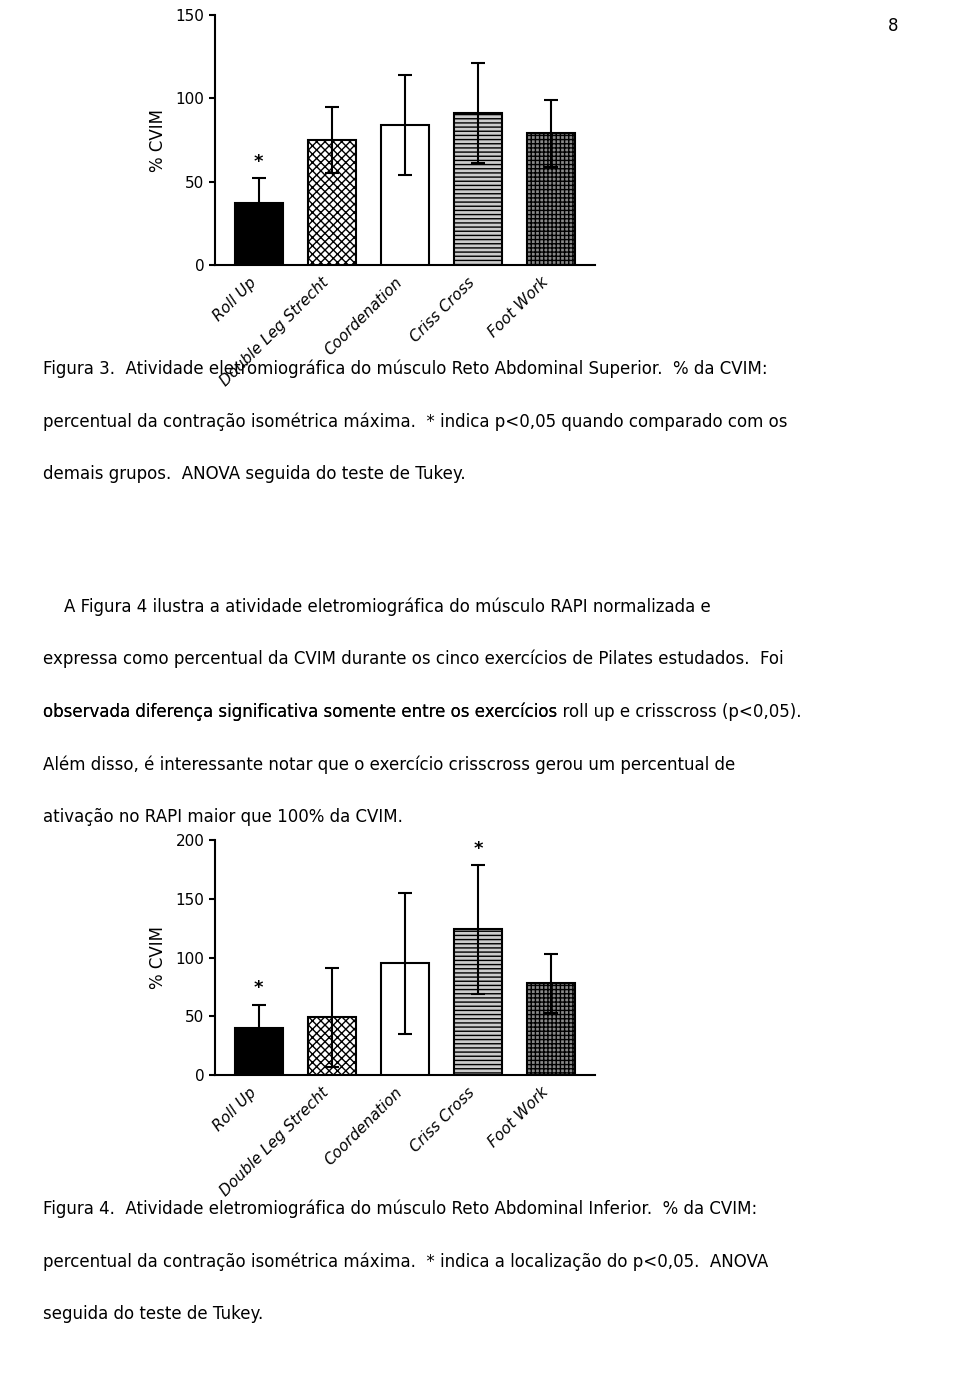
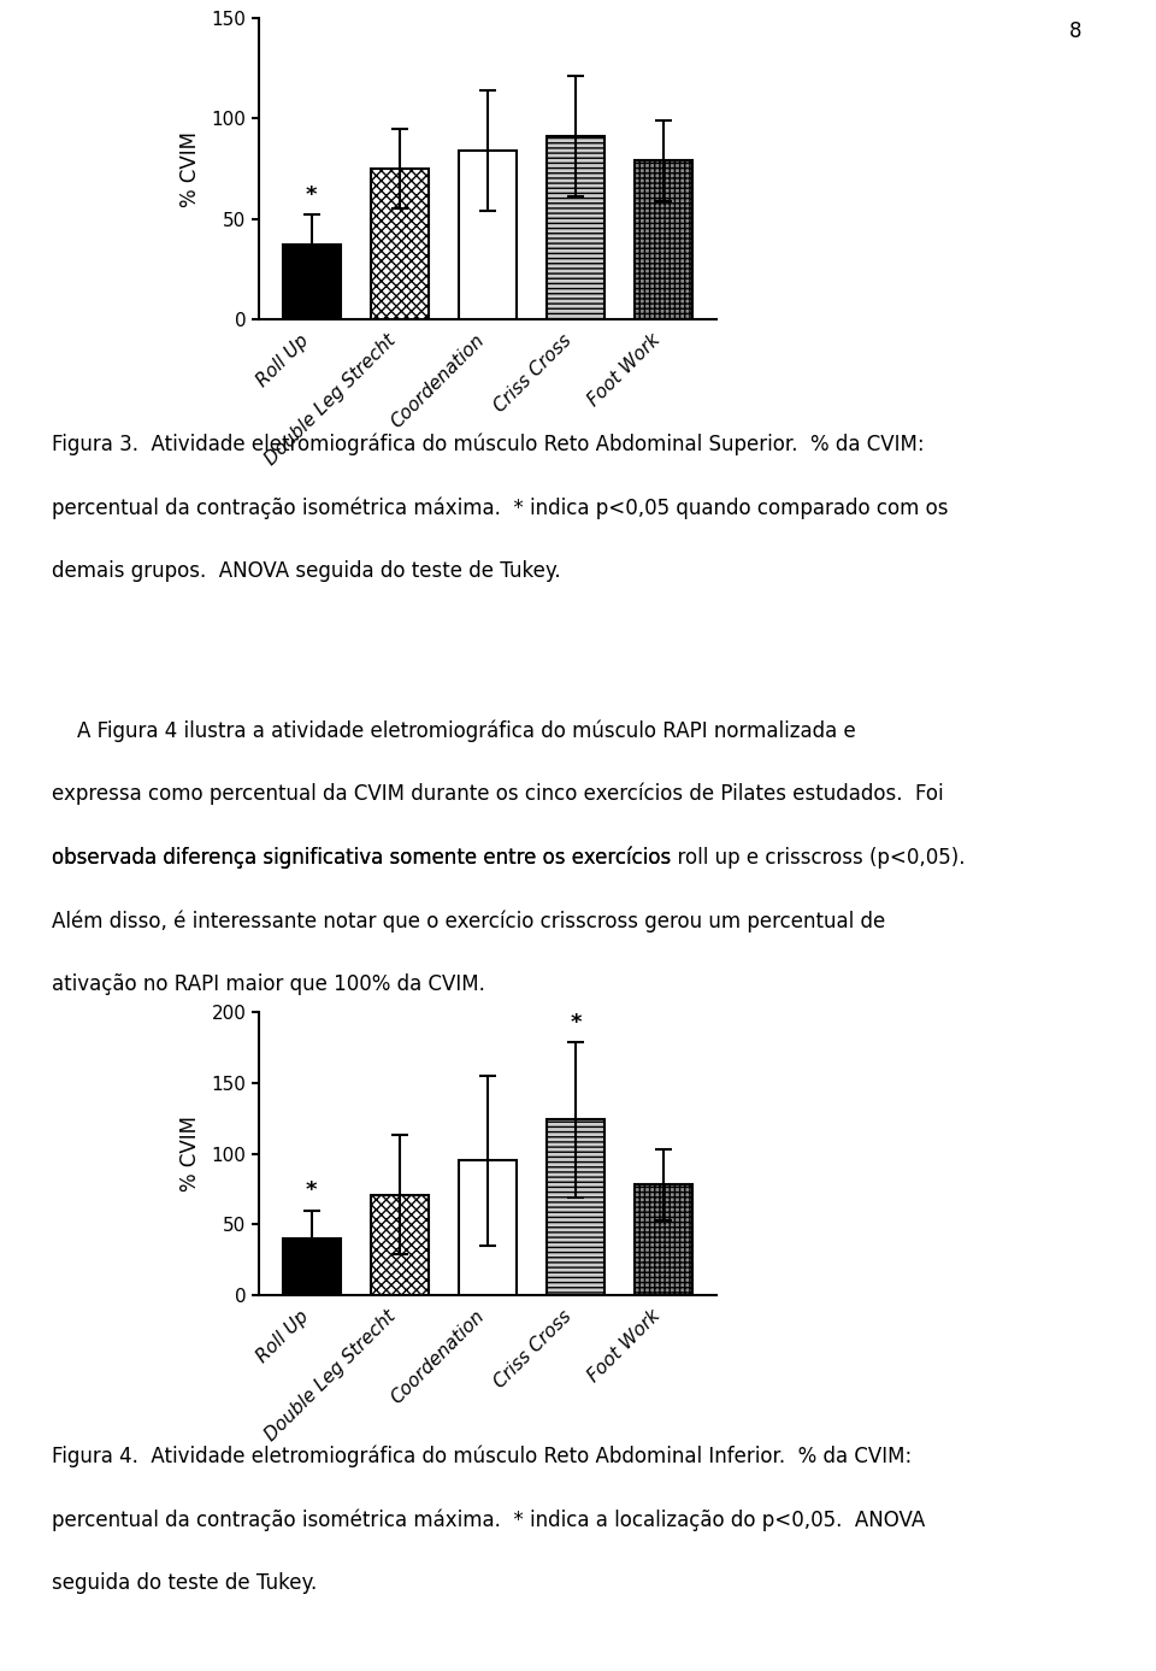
Double Leg Strecht: 49 -> 71
